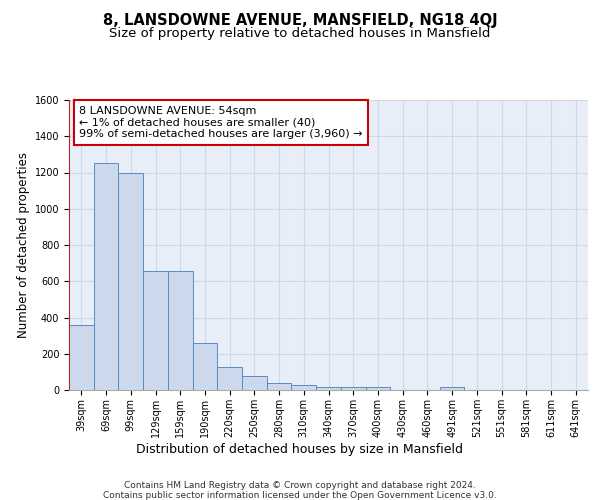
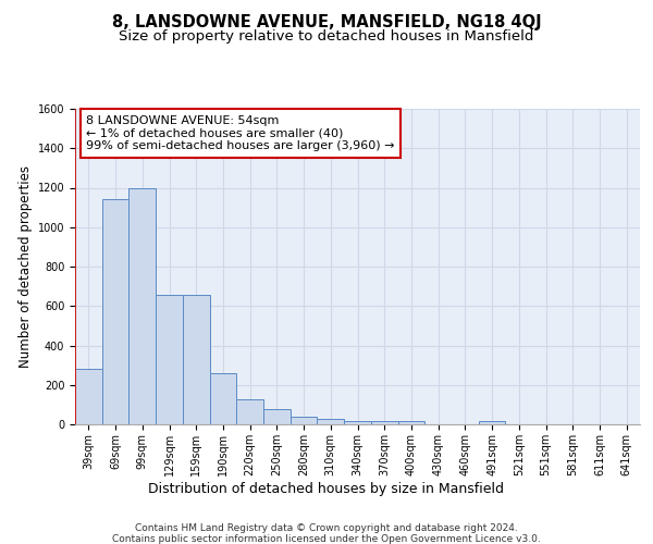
39sqm: 360 -> 280
69sqm: 1250 -> 1140
